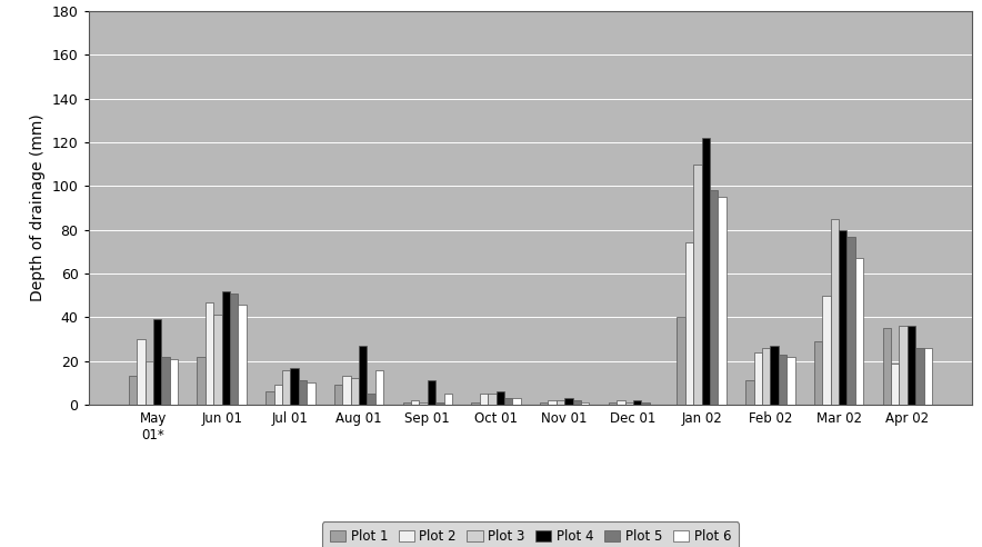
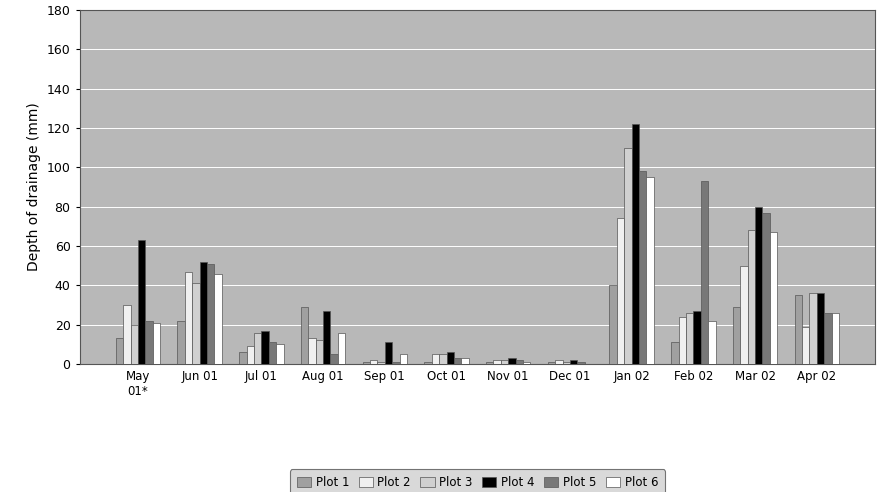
Plot 4/May 01*: 39 -> 63
Plot 1/Aug 01: 9 -> 29
Plot 5/Feb 02: 23 -> 93
Plot 3/Mar 02: 85 -> 68
